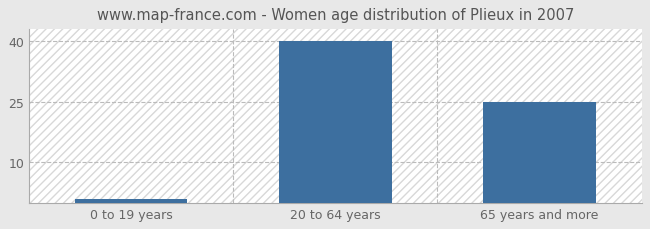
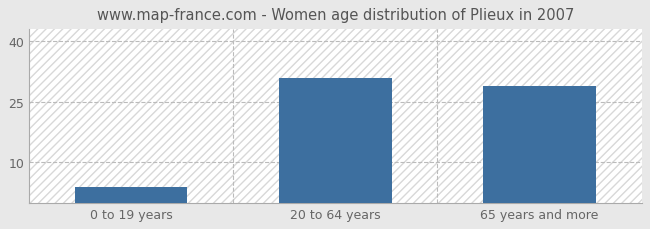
0 to 19 years: 1 -> 4
20 to 64 years: 40 -> 31
65 years and more: 25 -> 29
